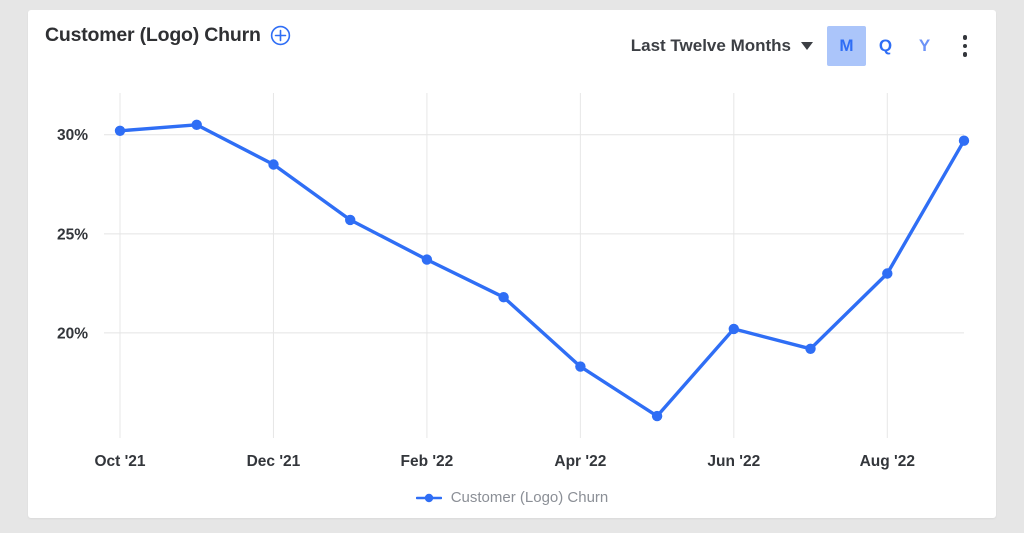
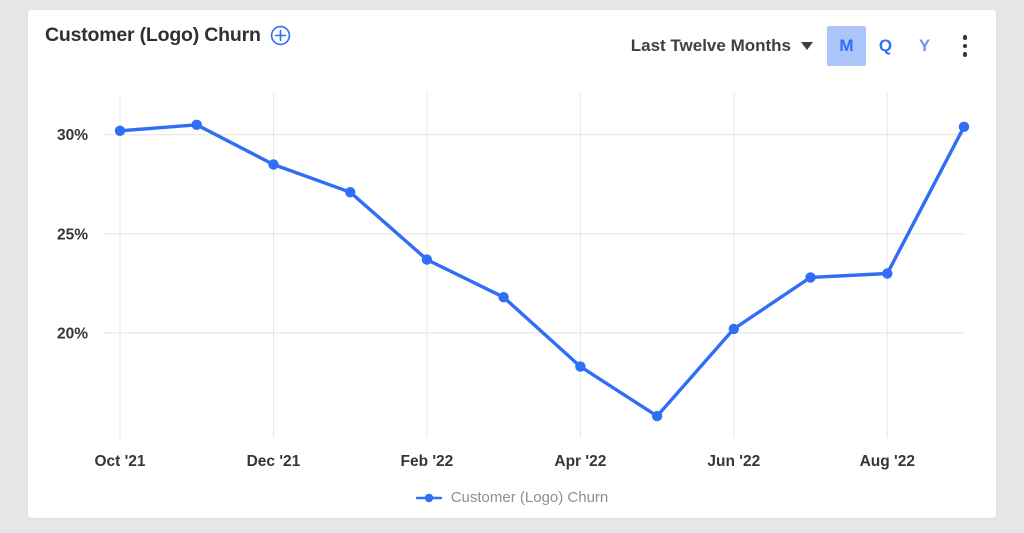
Dec '21: 25.7% -> 27.1%
Jun '22: 19.2% -> 22.8%
Aug '22: 29.7% -> 30.4%
